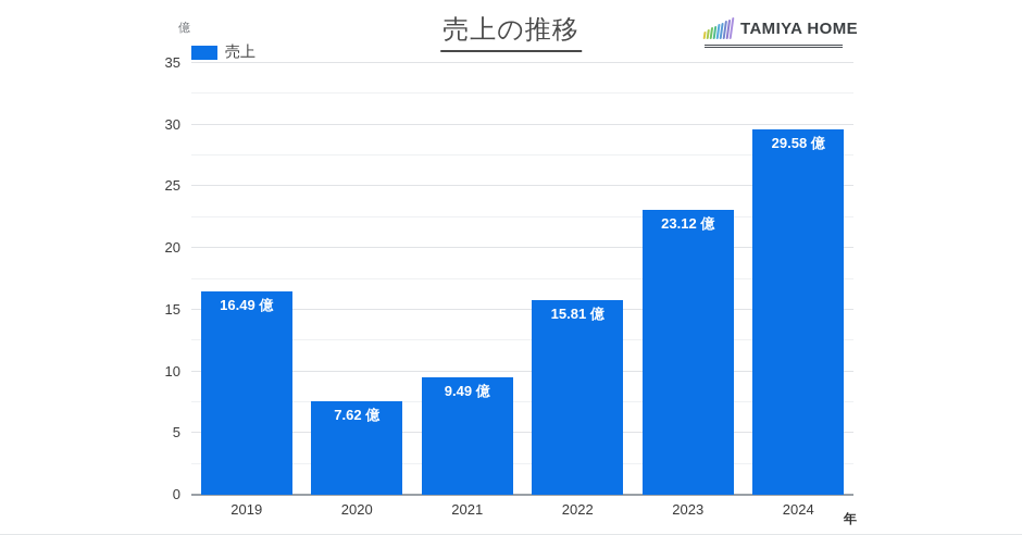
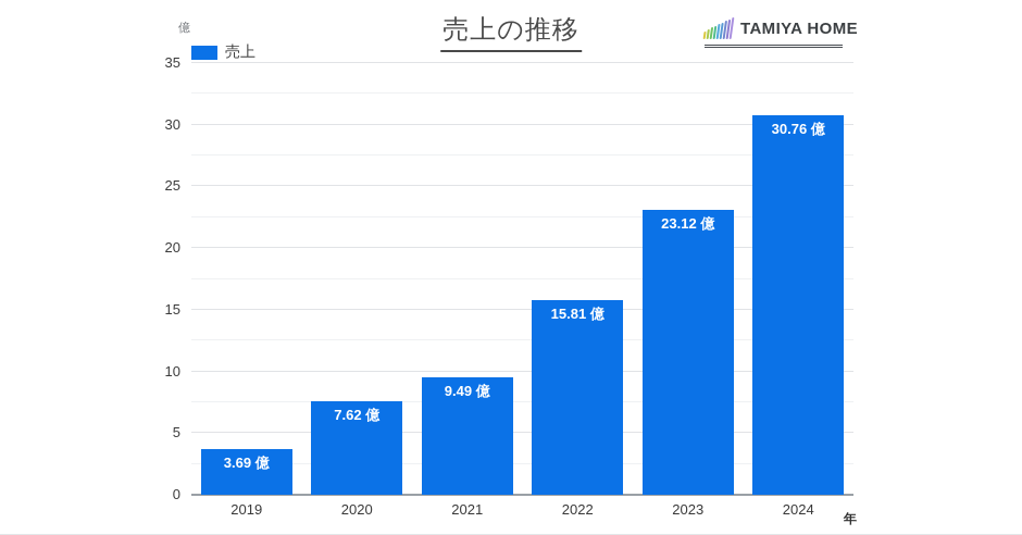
2019: 16.49 -> 3.69
2024: 29.58 -> 30.76
